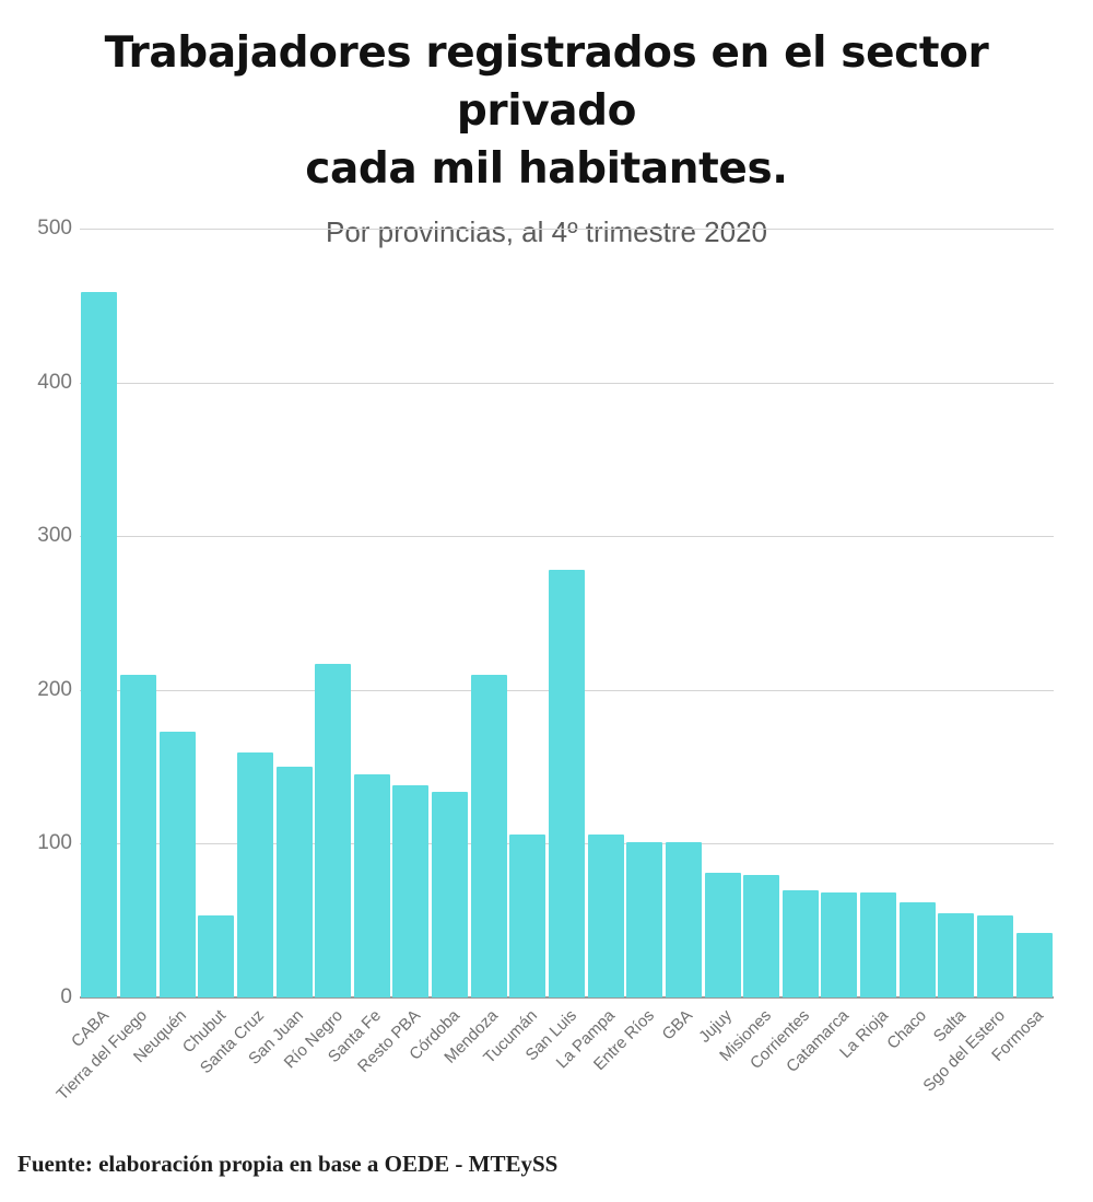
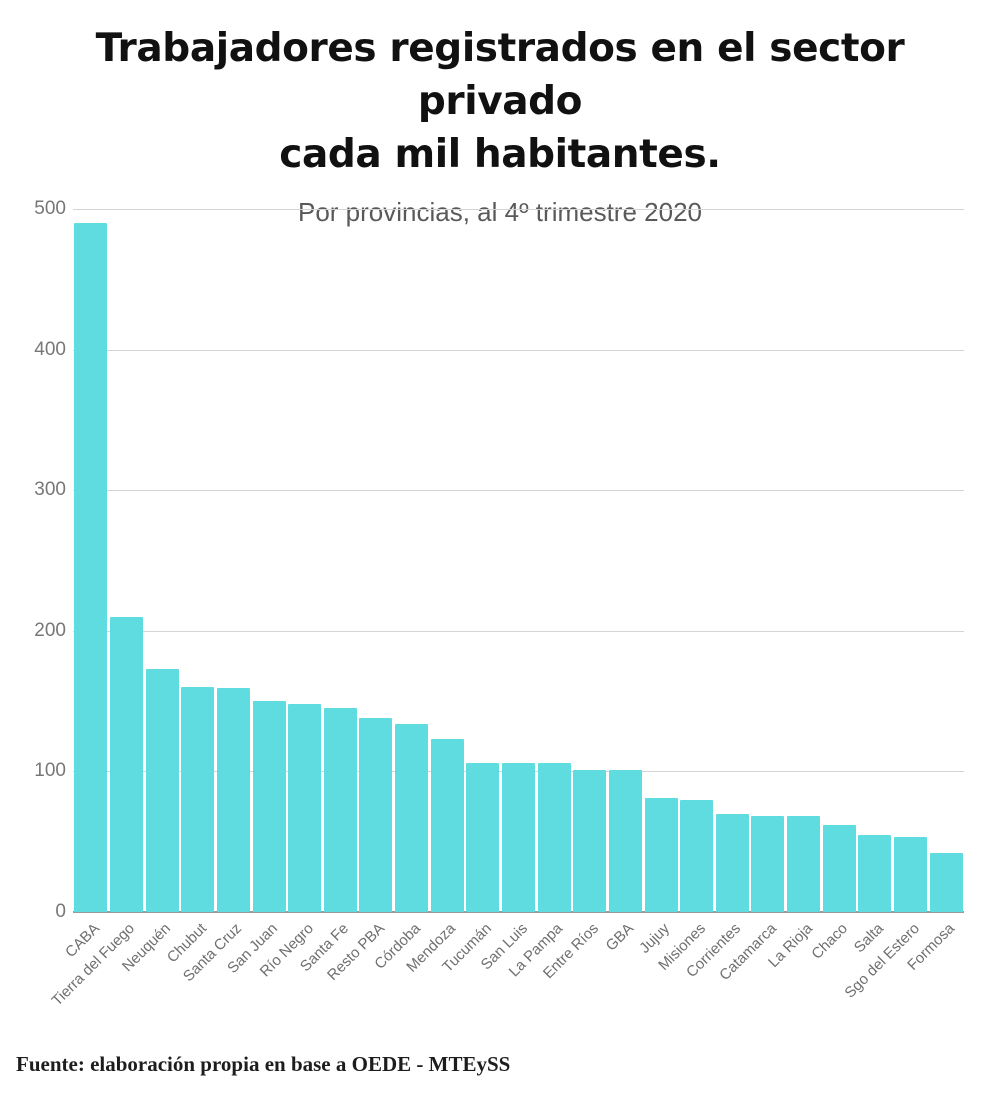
CABA: 459 -> 490
Chubut: 53 -> 160
Río Negro: 217 -> 148
Mendoza: 210 -> 123
San Luis: 278 -> 106
